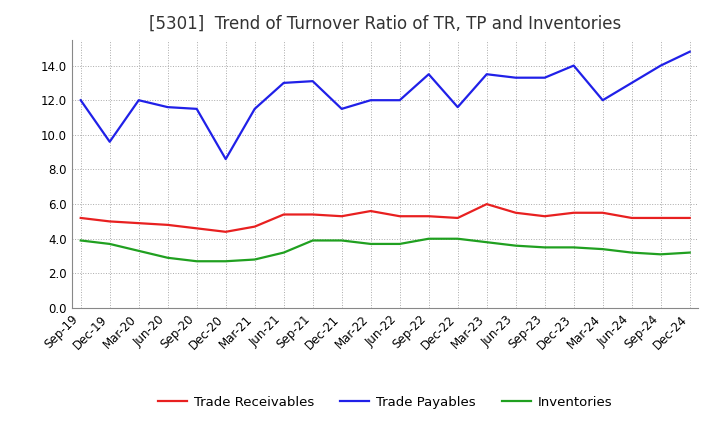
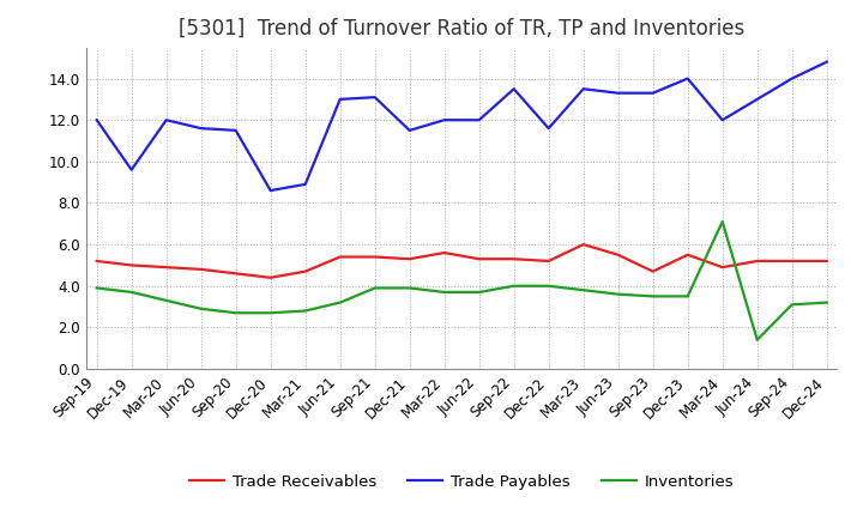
Trade Payables/Mar-21: 11.5 -> 8.9
Trade Receivables/Sep-23: 5.3 -> 4.7
Trade Receivables/Mar-24: 5.5 -> 4.9
Inventories/Mar-24: 3.4 -> 7.1
Inventories/Jun-24: 3.2 -> 1.4
